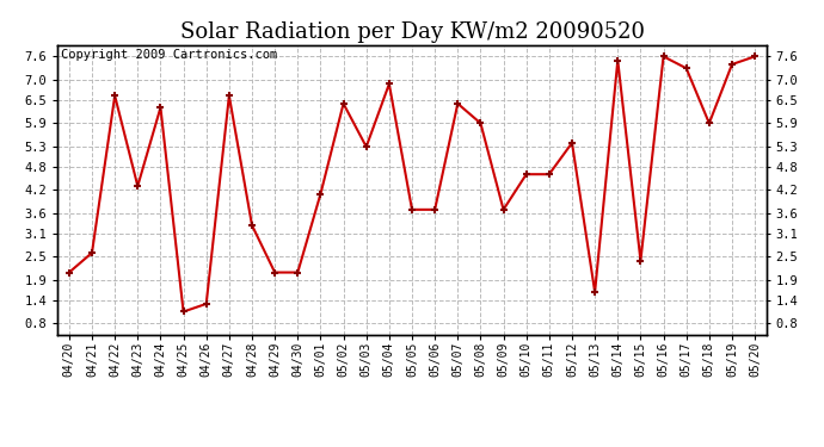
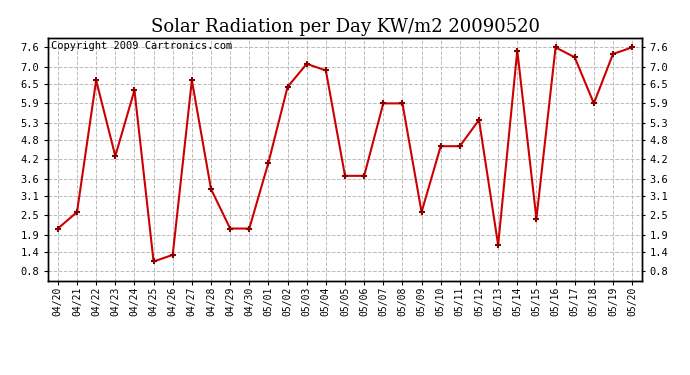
05/03: 5.3 -> 7.1
05/07: 6.4 -> 5.9
05/09: 3.7 -> 2.6
